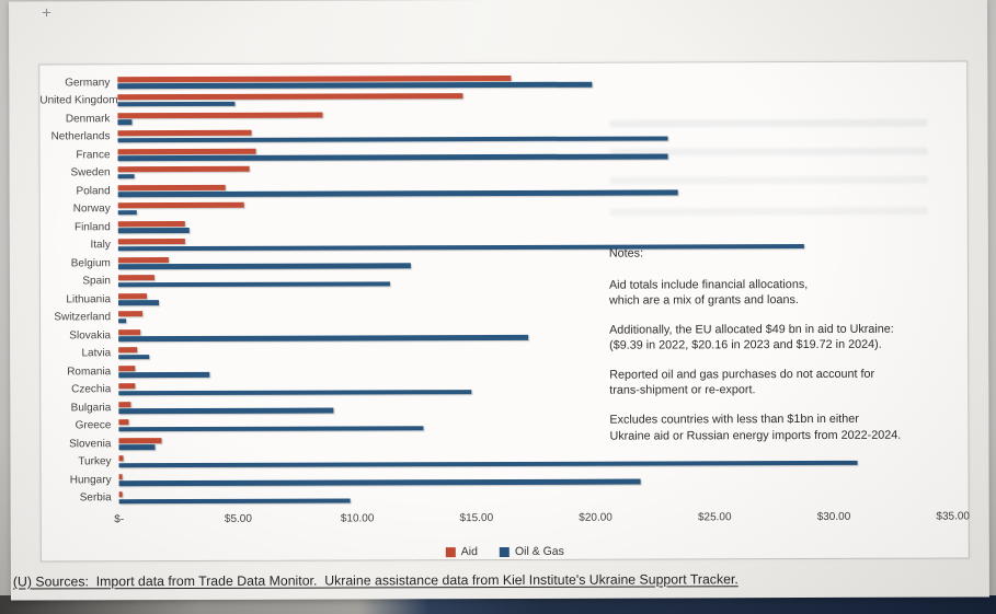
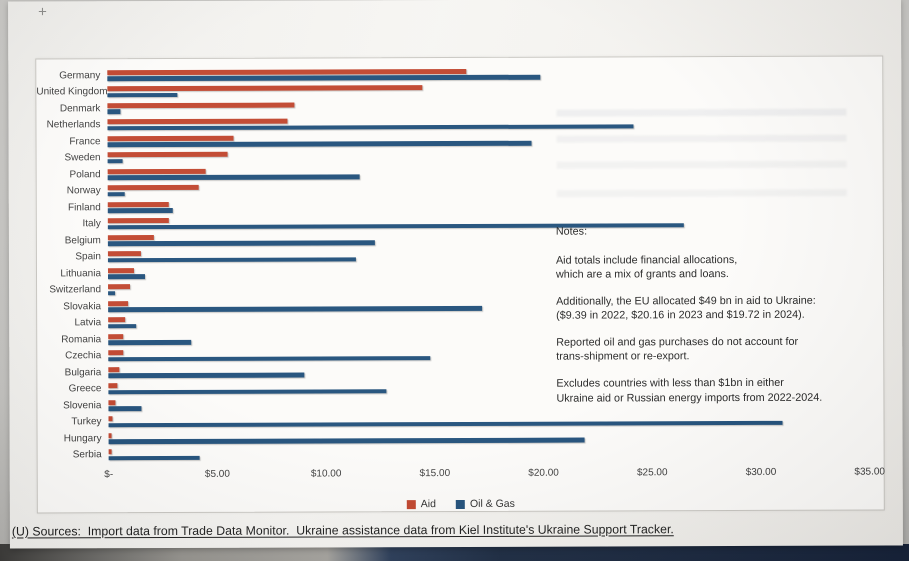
Oil & Gas/United Kingdom: $4.9 -> $3.2
Aid/Netherlands: $5.6 -> $8.3
Oil & Gas/Netherlands: $23.1 -> $24.2
Oil & Gas/France: $23.1 -> $19.5
Oil & Gas/Poland: $23.5 -> $11.6
Aid/Norway: $5.3 -> $4.2
Oil & Gas/Italy: $28.8 -> $26.5
Aid/Slovenia: $1.8 -> $0.3
Oil & Gas/Serbia: $9.7 -> $4.2
